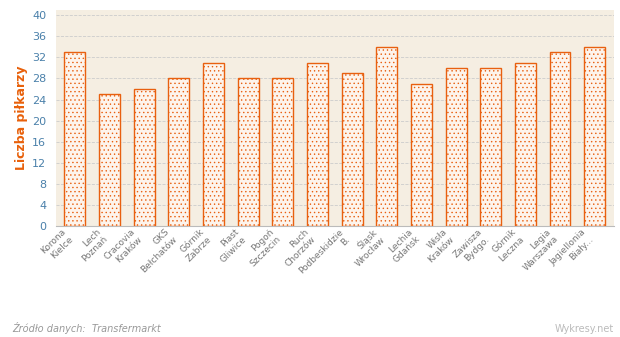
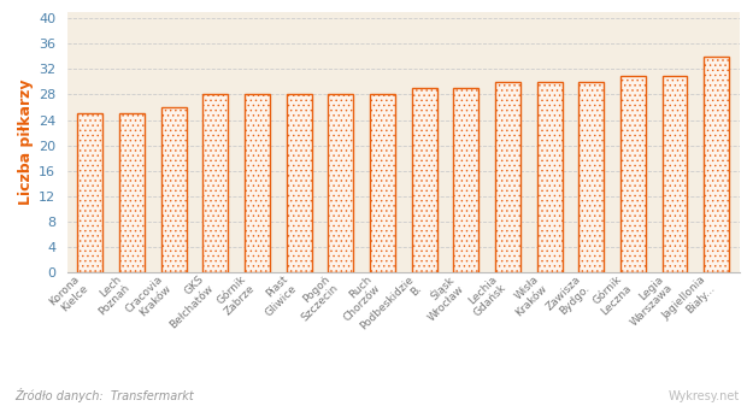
Korona Kielce: 33 -> 25
Górnik Zabrze: 31 -> 28
Ruch Chorzów: 31 -> 28
Śląsk Wrocław: 34 -> 29
Lechia Gdańsk: 27 -> 30
Legia Warszawa: 33 -> 31
